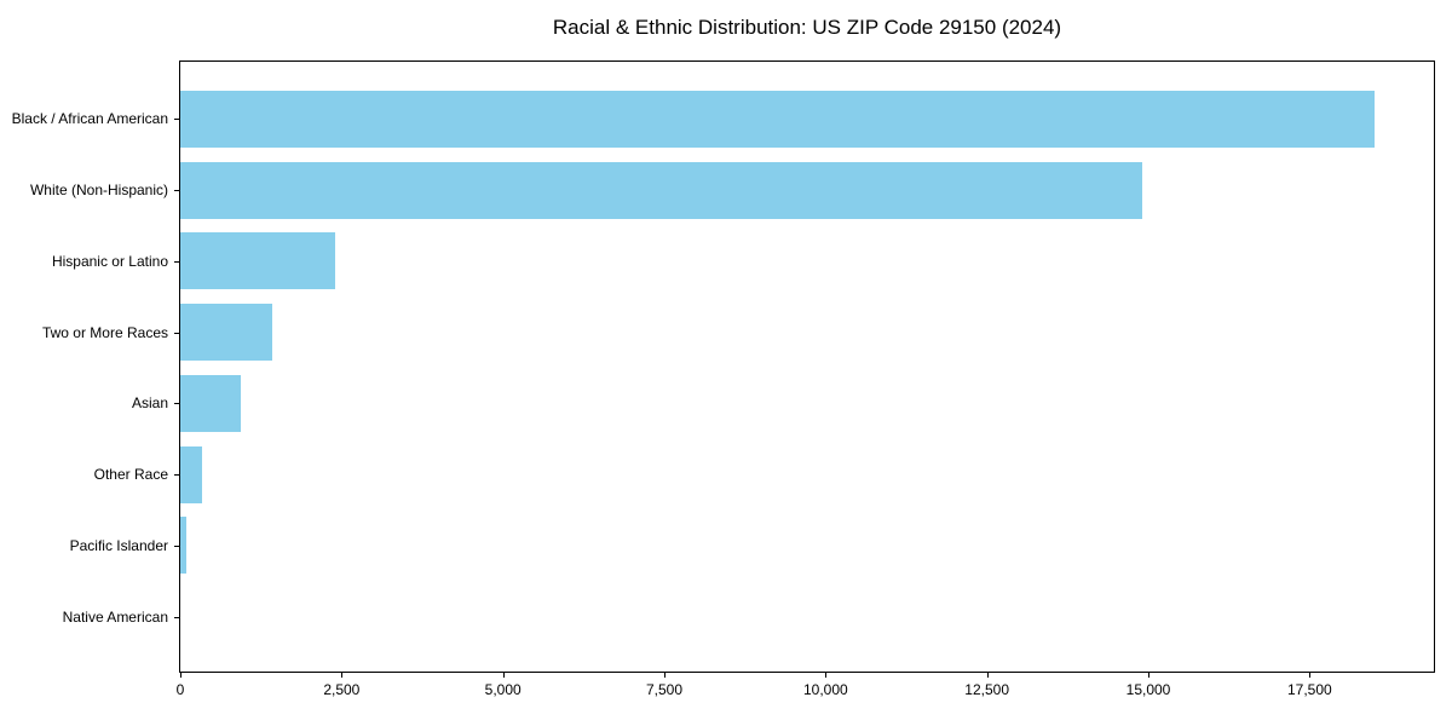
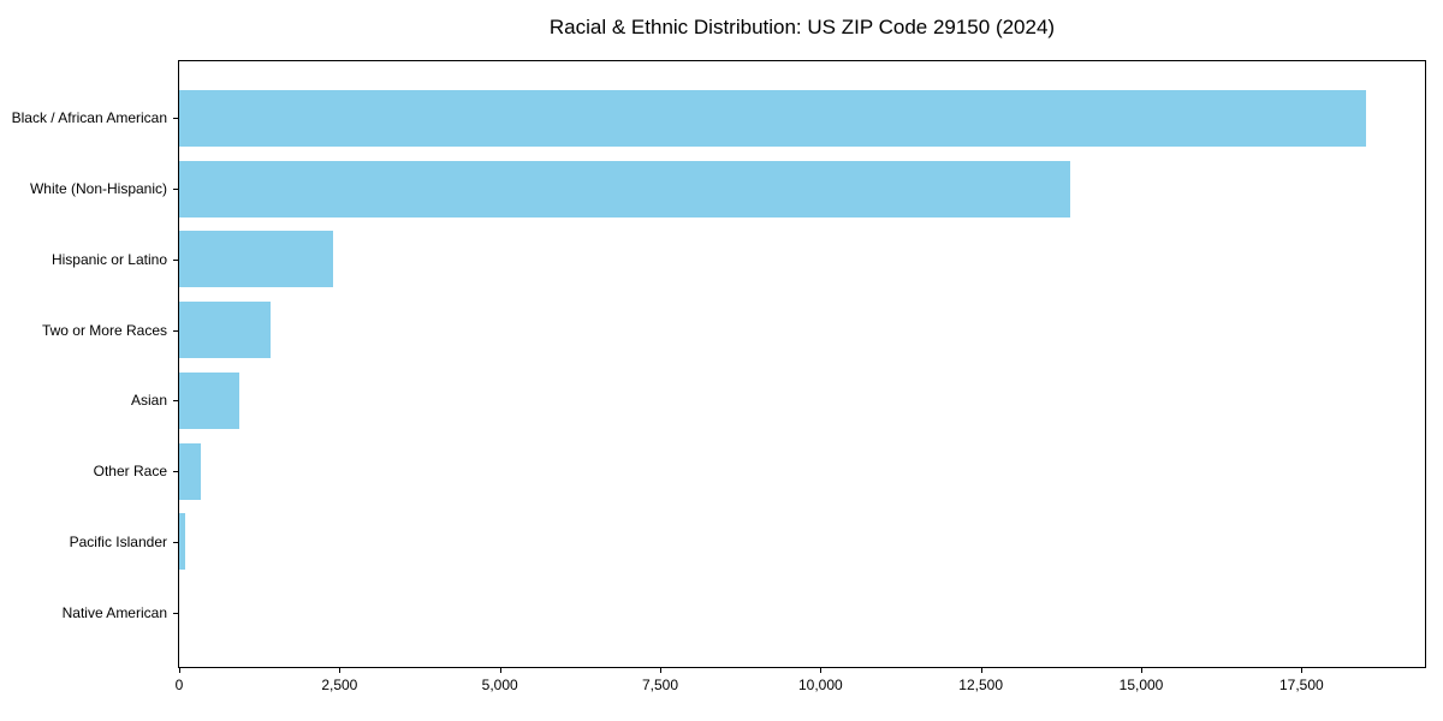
White (Non-Hispanic): 14900 -> 13900
